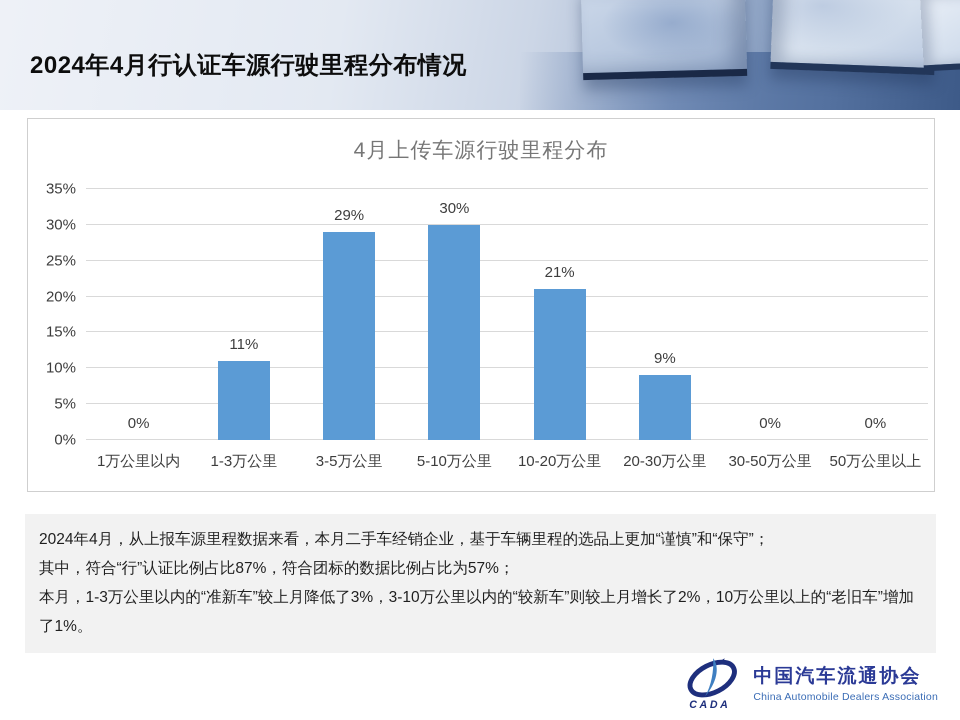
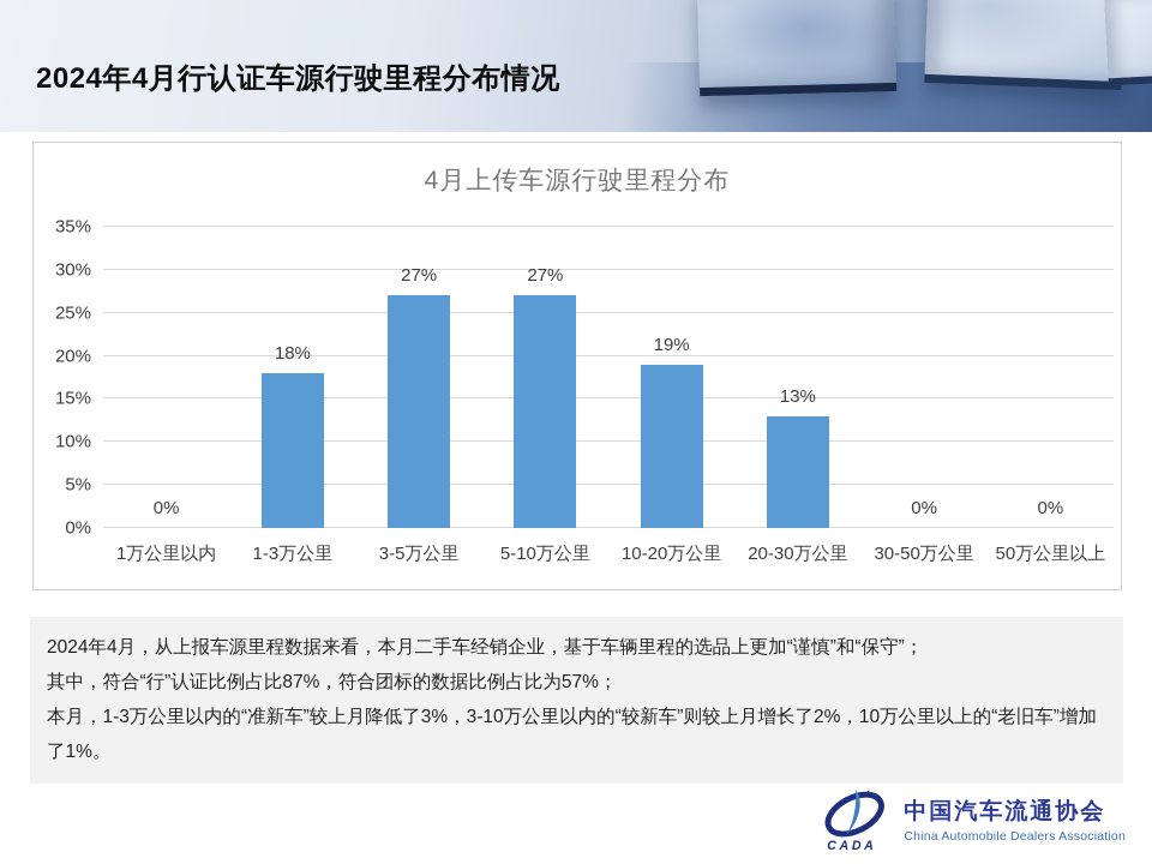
1-3万公里: 11% -> 18%
3-5万公里: 29% -> 27%
5-10万公里: 30% -> 27%
10-20万公里: 21% -> 19%
20-30万公里: 9% -> 13%
